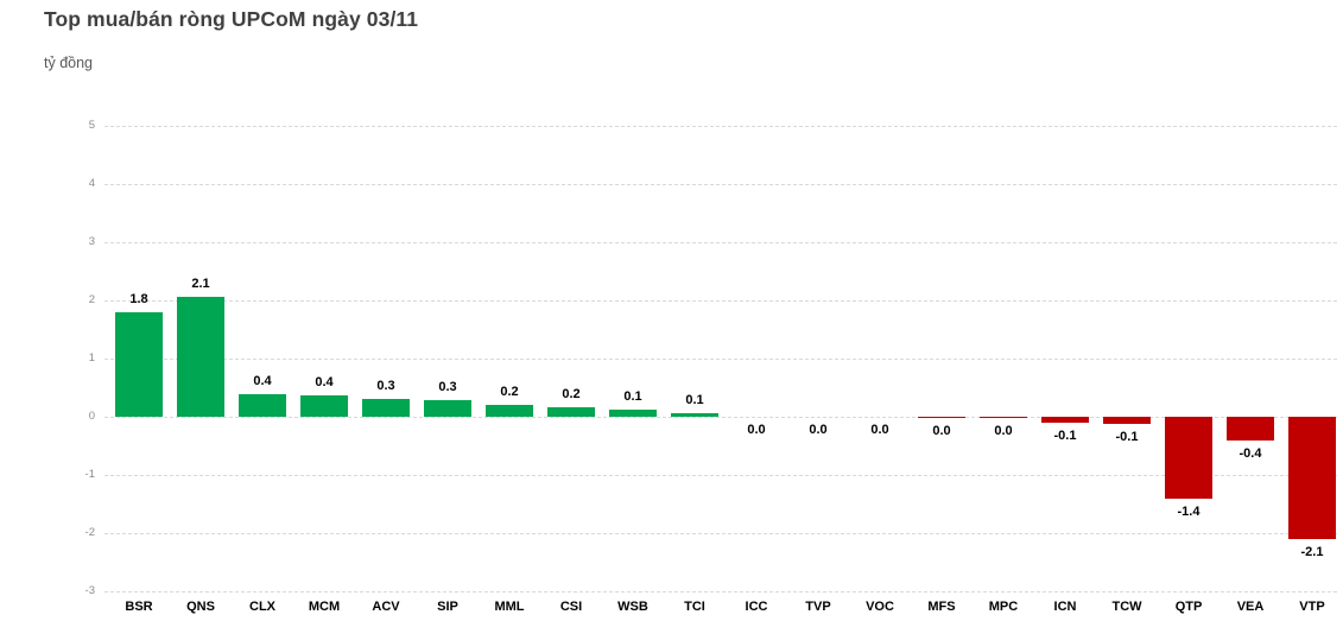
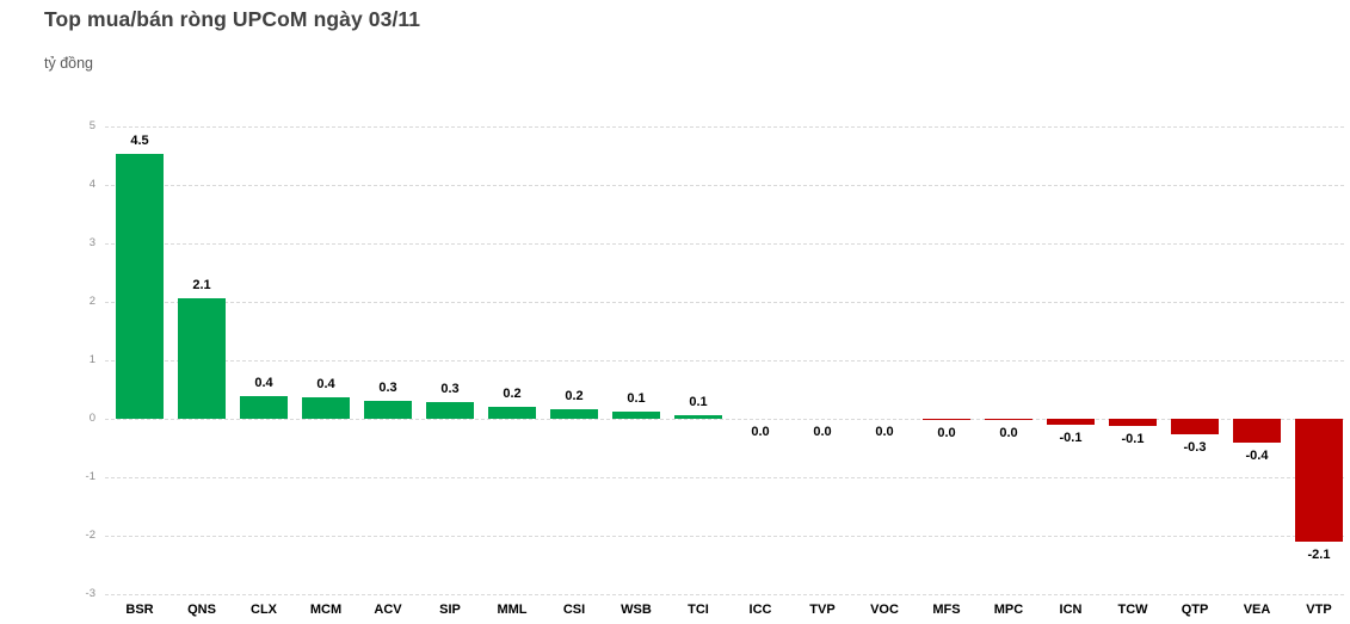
BSR: 1.8 -> 4.5
QTP: -1.4 -> -0.3
